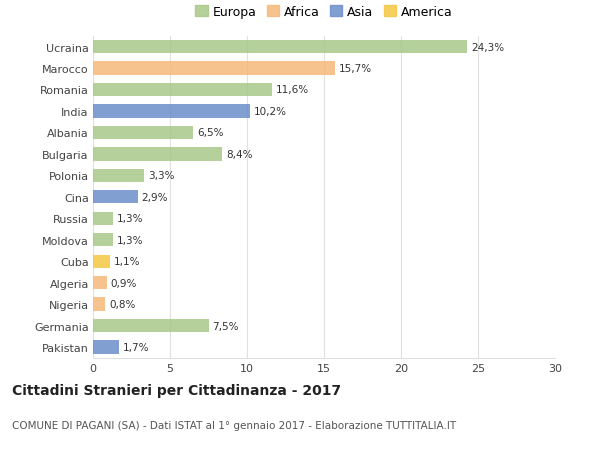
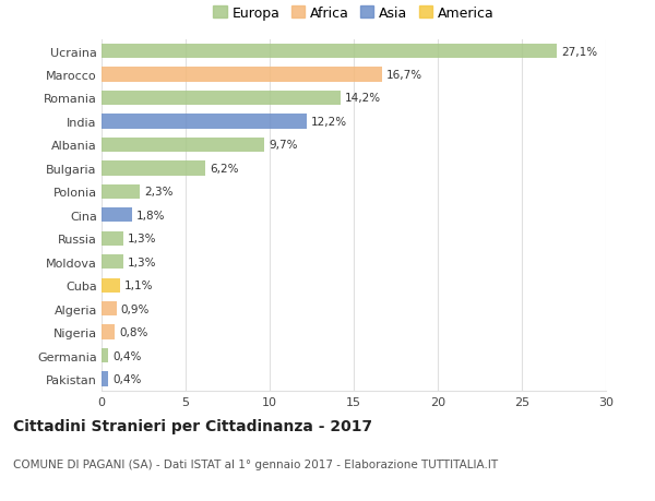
Ucraina: 24,3% -> 27,1%
Marocco: 15,7% -> 16,7%
Romania: 11,6% -> 14,2%
India: 10,2% -> 12,2%
Albania: 6,5% -> 9,7%
Bulgaria: 8,4% -> 6,2%
Polonia: 3,3% -> 2,3%
Cina: 2,9% -> 1,8%
Germania: 7,5% -> 0,4%
Pakistan: 1,7% -> 0,4%
